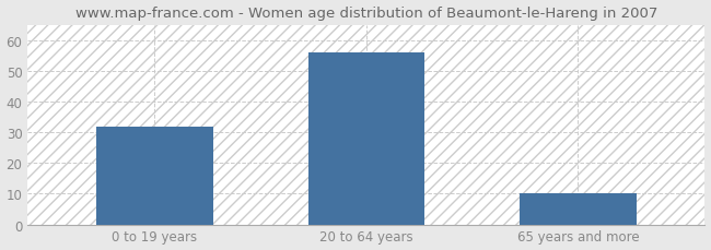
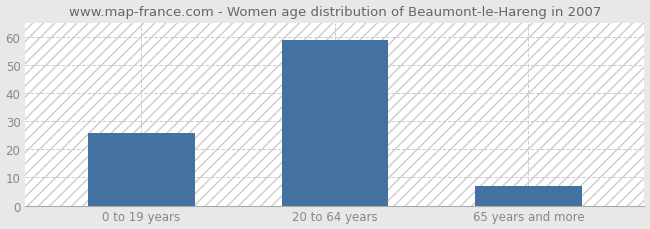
0 to 19 years: 32 -> 26
20 to 64 years: 56 -> 59
65 years and more: 10 -> 7
